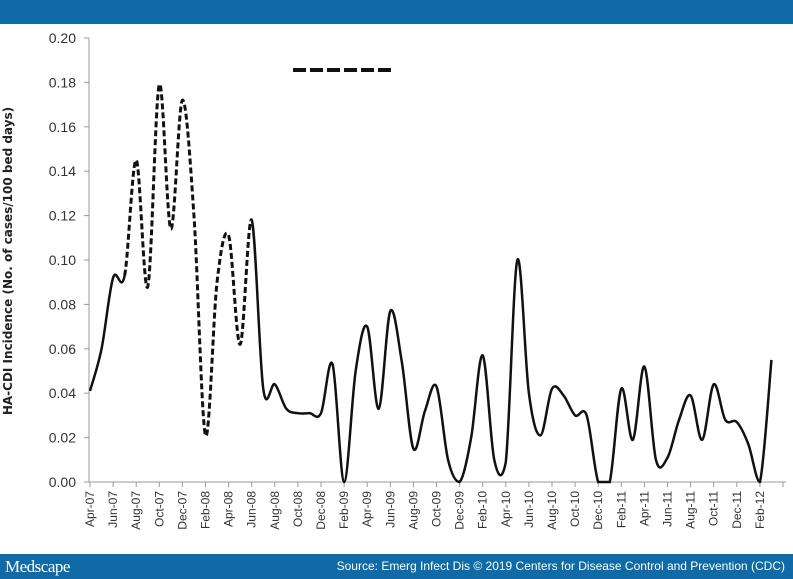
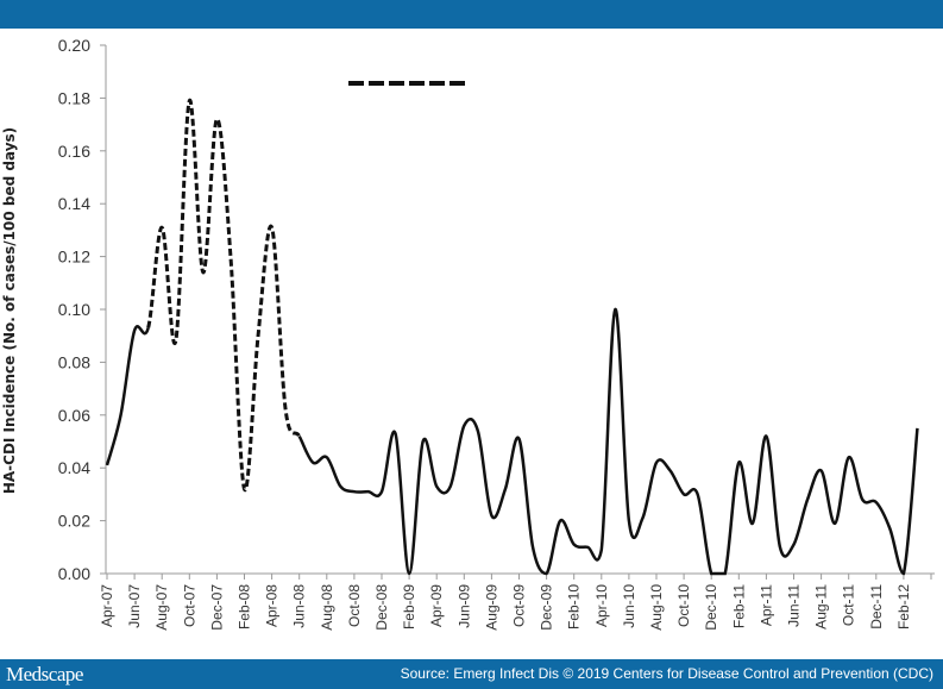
Aug-07: 0.145 -> 0.131
Feb-08: 0.021 -> 0.032
Apr-08: 0.111 -> 0.131
Jun-08: 0.118 -> 0.052
Apr-09: 0.070 -> 0.033
Jun-09: 0.077 -> 0.056
Aug-09: 0.015 -> 0.022
Oct-09: 0.043 -> 0.051
Feb-10: 0.057 -> 0.011
Jun-10: 0.040 -> 0.020
